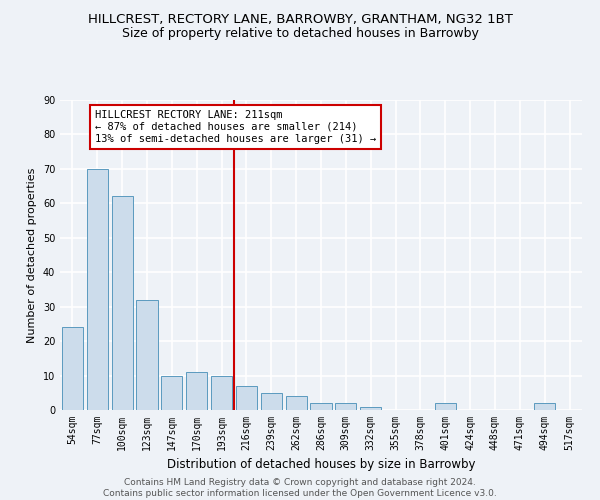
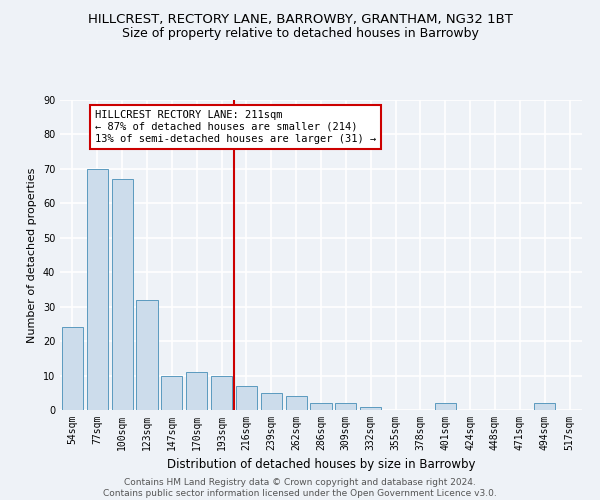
100sqm: 62 -> 67
